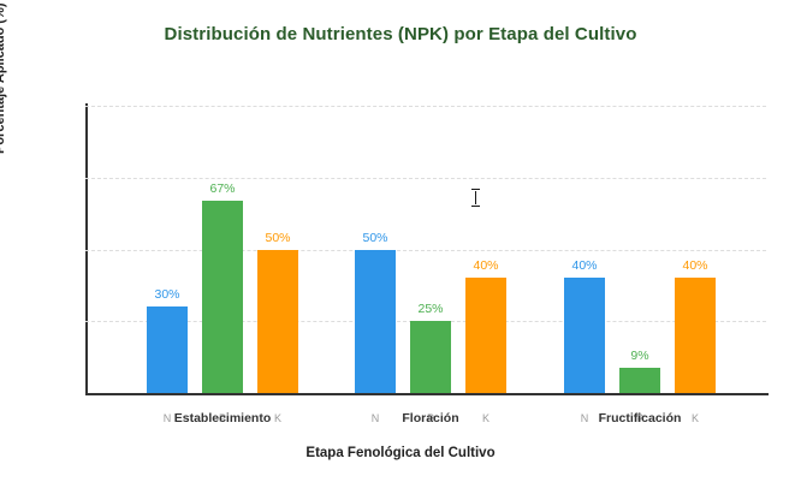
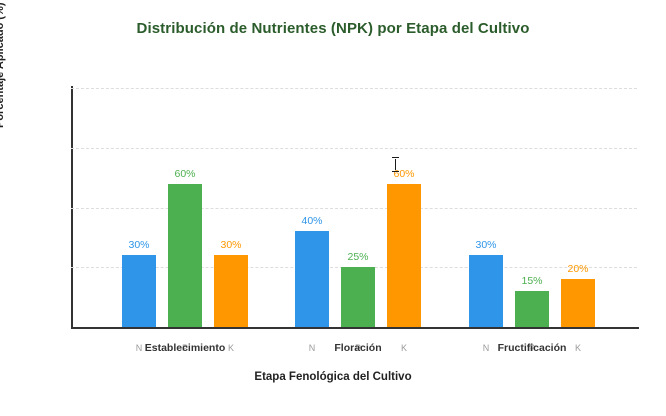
P/Establecimiento: 67% -> 60%
K/Establecimiento: 50% -> 30%
N/Floración: 50% -> 40%
K/Floración: 40% -> 60%
N/Fructificación: 40% -> 30%
P/Fructificación: 9% -> 15%
K/Fructificación: 40% -> 20%
